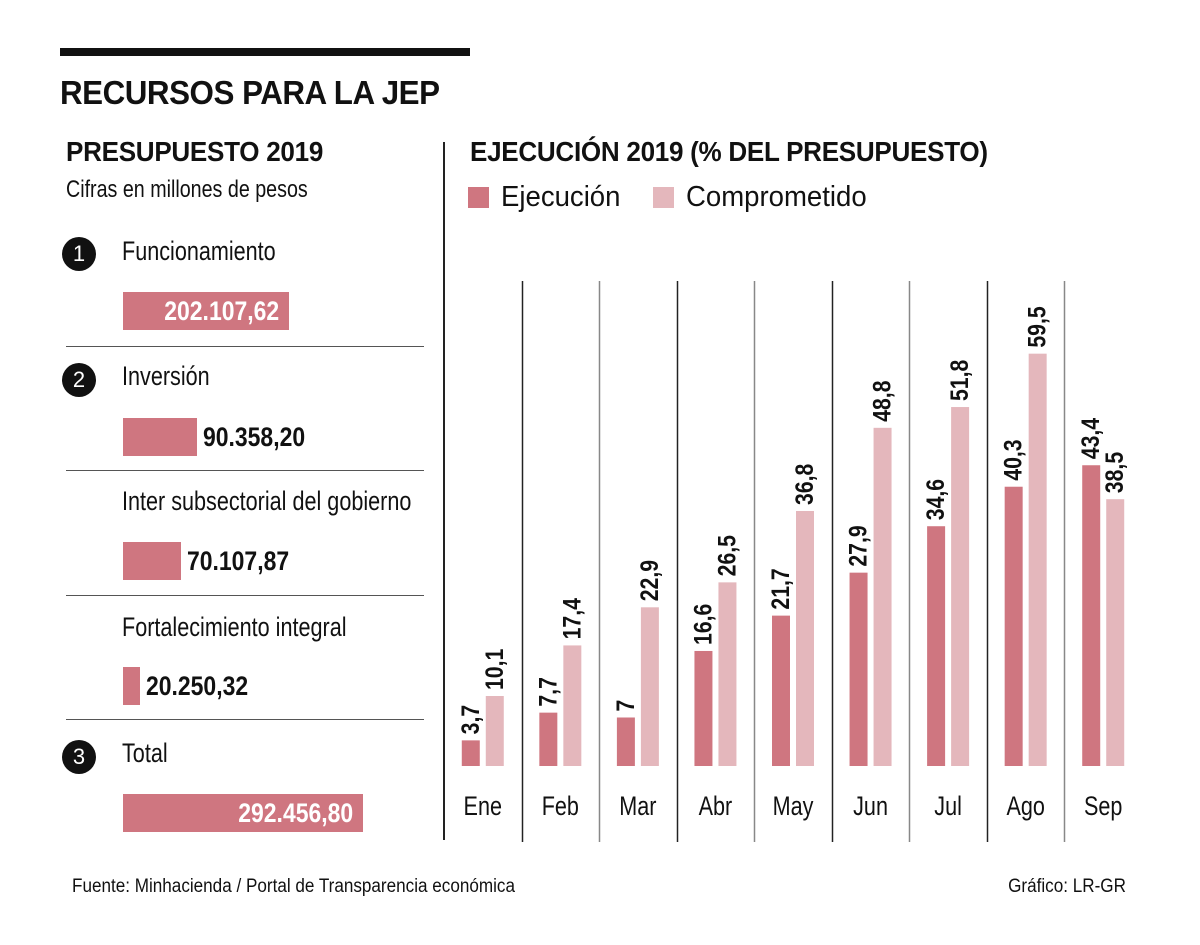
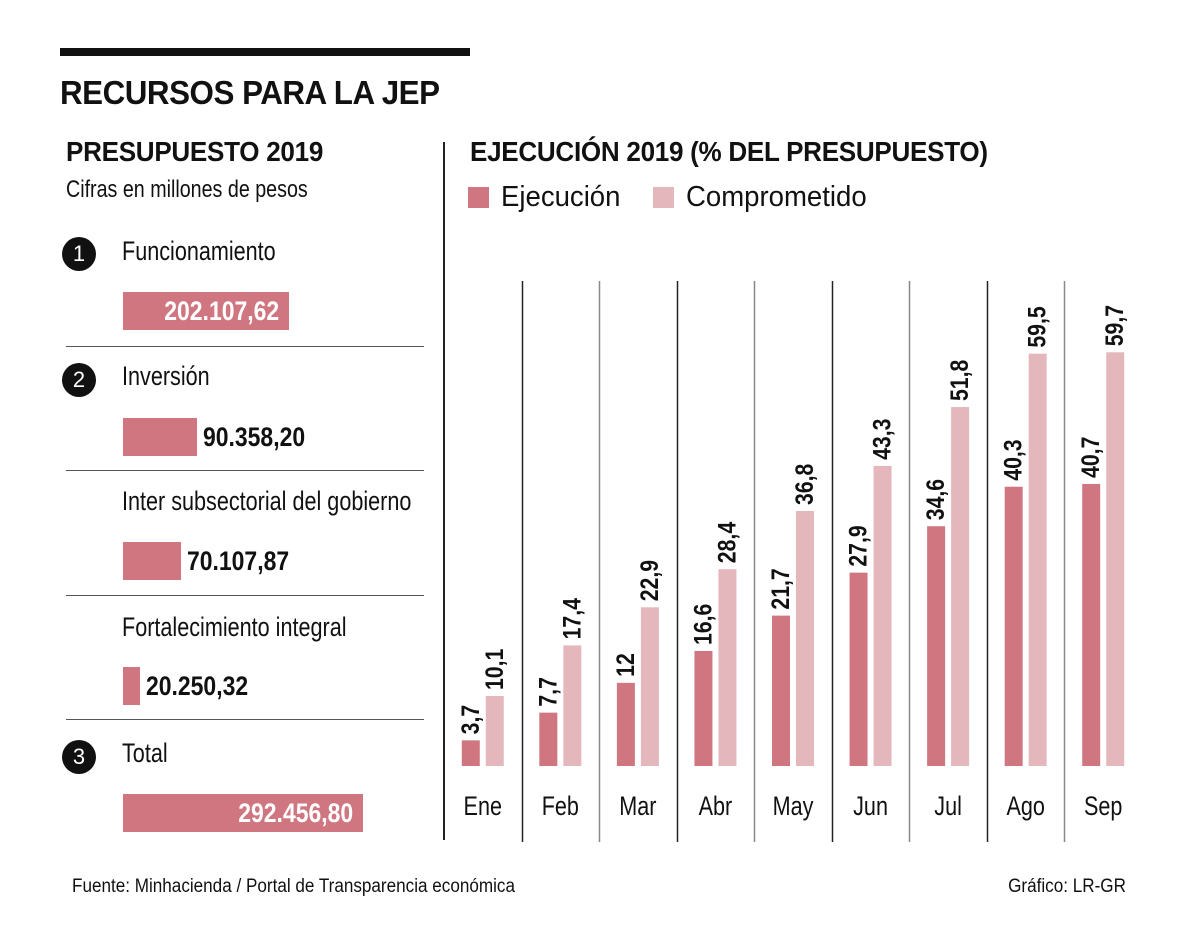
Ejecución/Mar: 7 -> 12
Comprometido/Abr: 26,5 -> 28,4
Comprometido/Jun: 48,8 -> 43,3
Ejecución/Sep: 43,4 -> 40,7
Comprometido/Sep: 38,5 -> 59,7
